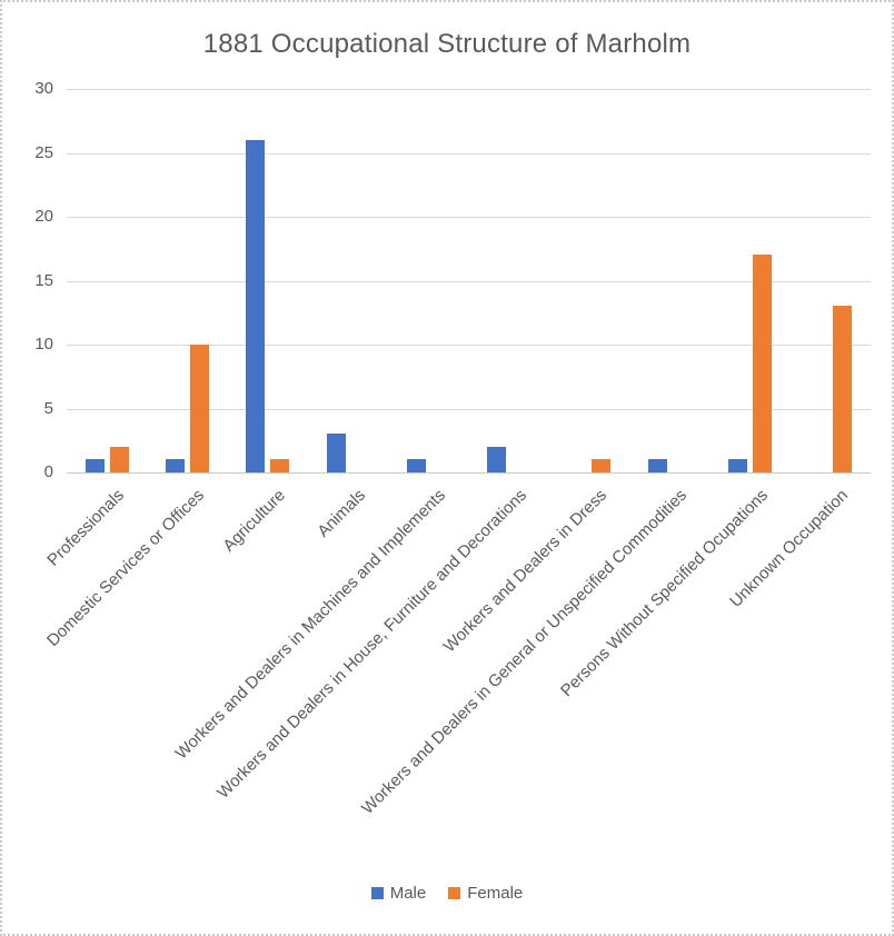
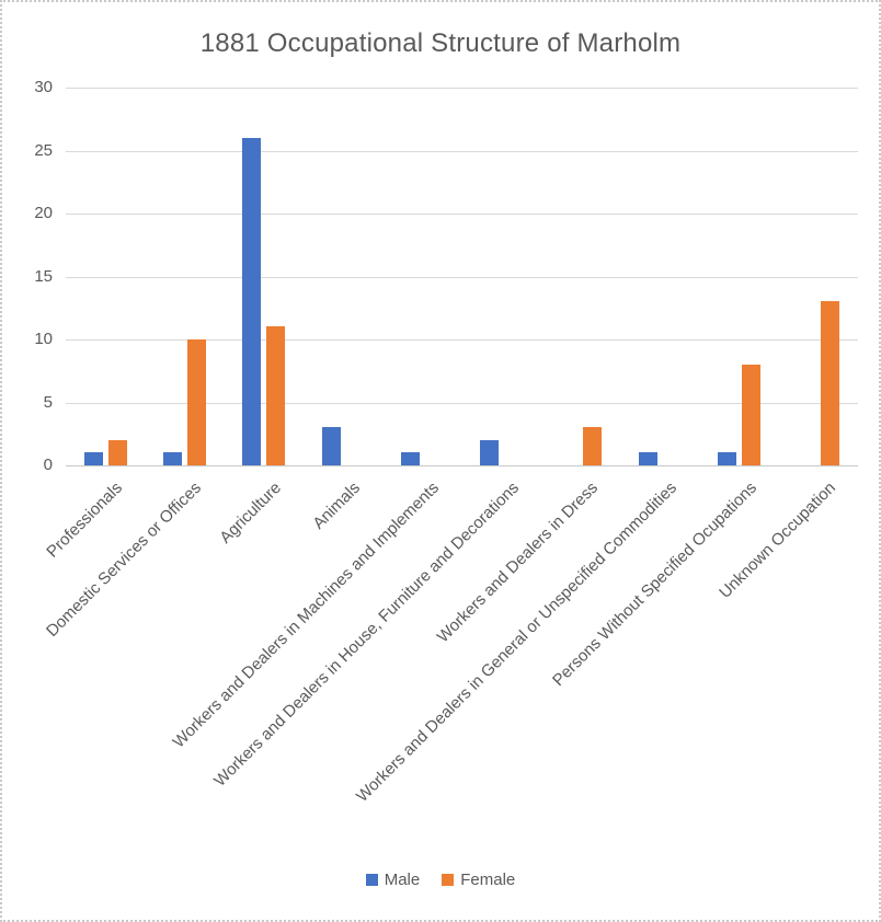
Female/Agriculture: 1 -> 11
Female/Workers and Dealers in Dress: 1 -> 3
Female/Persons Without Specified Ocupations: 17 -> 8
